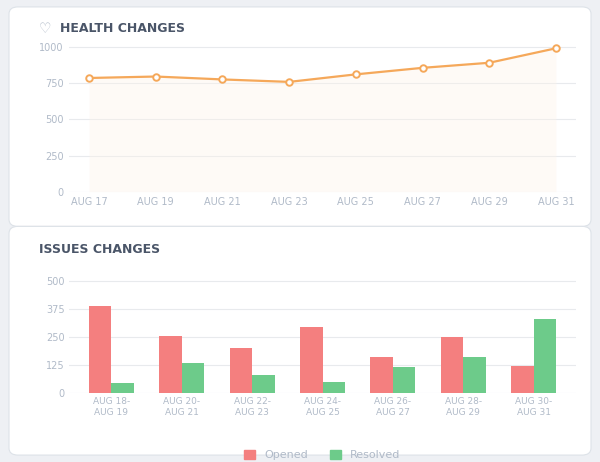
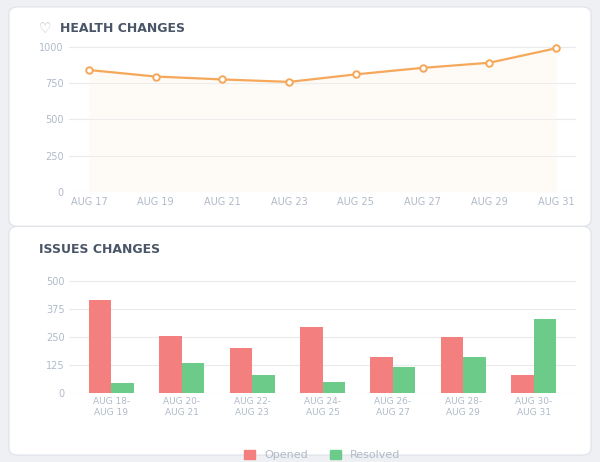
AUG 17: 780 -> 840
Opened/AUG 18- AUG 19: 390 -> 415
Opened/AUG 30- AUG 31: 120 -> 80
